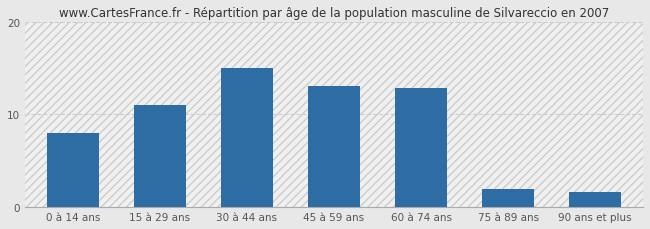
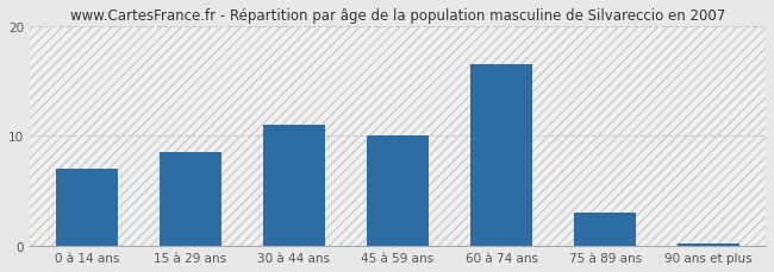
0 à 14 ans: 8.0 -> 7.0
15 à 29 ans: 11.0 -> 8.5
30 à 44 ans: 15.0 -> 11.0
45 à 59 ans: 13.0 -> 10.0
60 à 74 ans: 12.8 -> 16.5
75 à 89 ans: 2.0 -> 3.0
90 ans et plus: 1.6 -> 0.2
